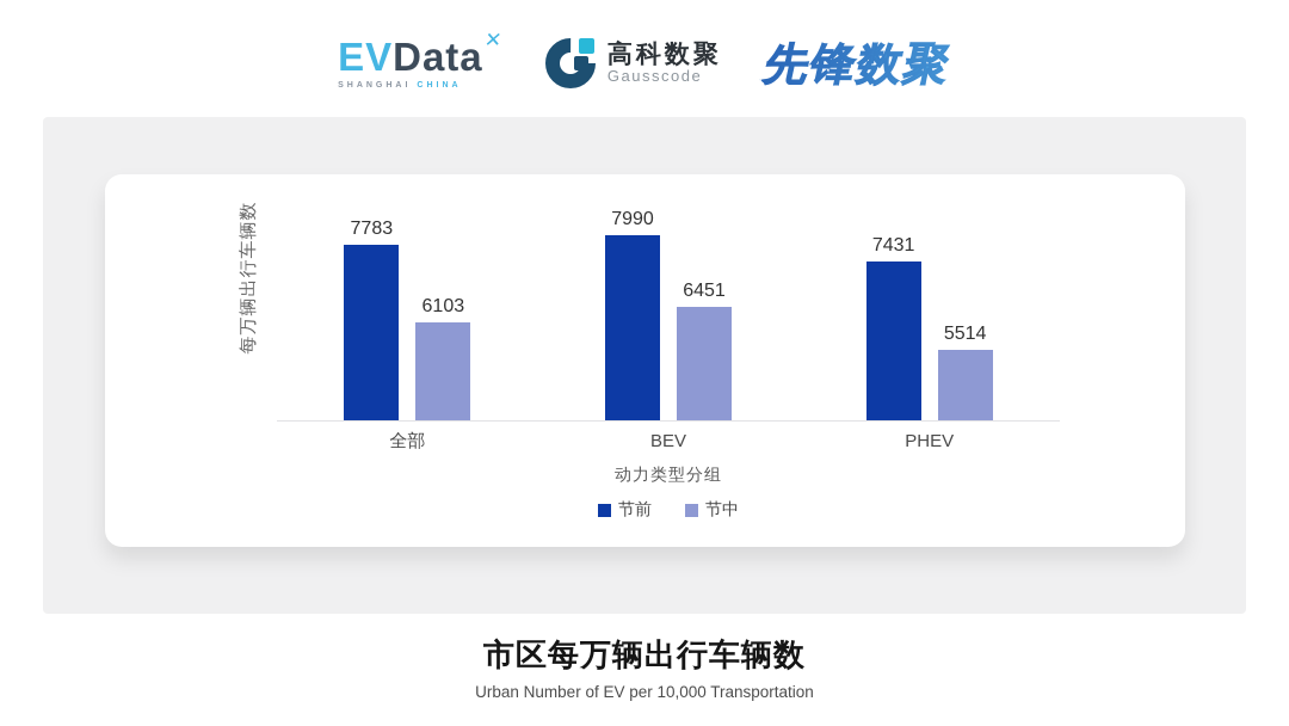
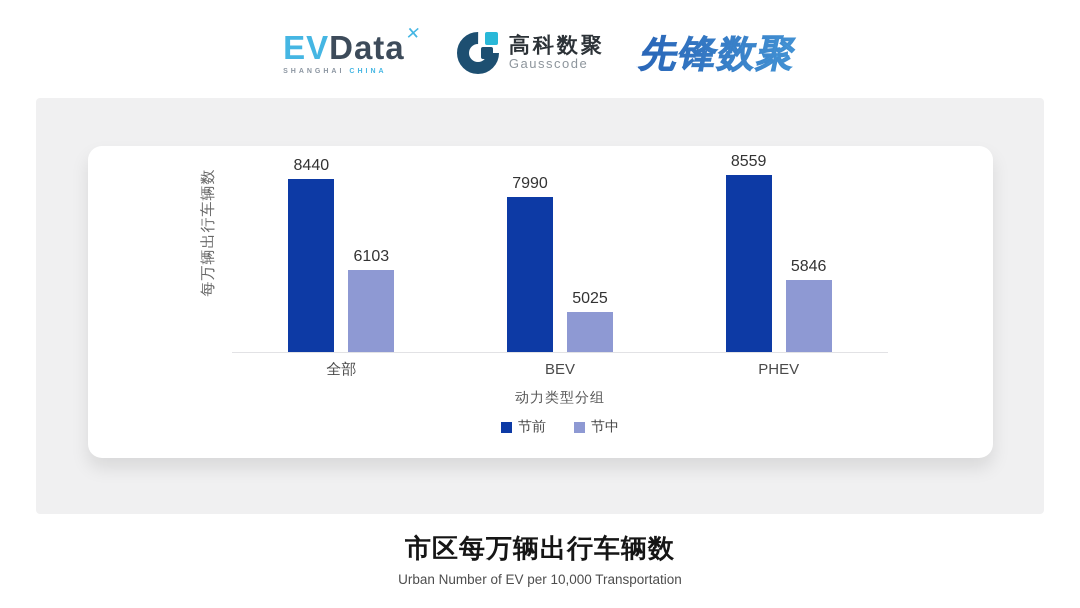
节前/全部: 7783 -> 8440
节中/BEV: 6451 -> 5025
节前/PHEV: 7431 -> 8559
节中/PHEV: 5514 -> 5846
